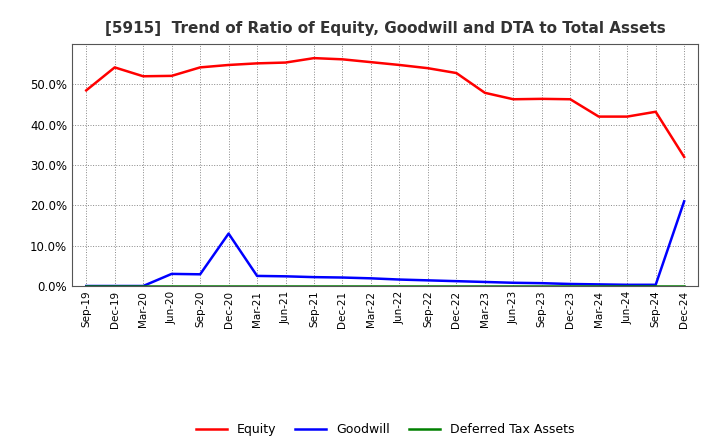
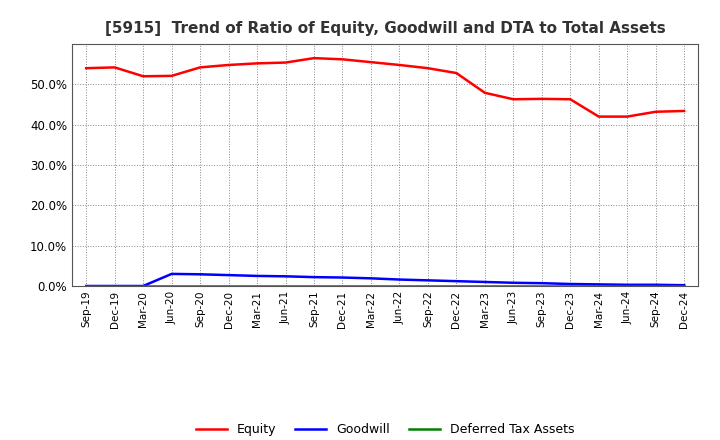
Equity/Sep-19: 48.5% -> 54.0%
Goodwill/Dec-20: 13.0% -> 2.7%
Equity/Dec-24: 32.0% -> 43.4%
Goodwill/Dec-24: 21.0% -> 0.2%
